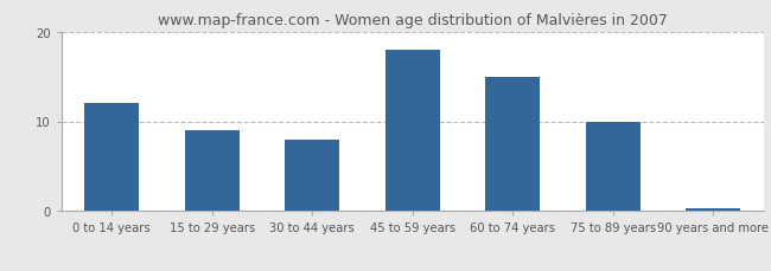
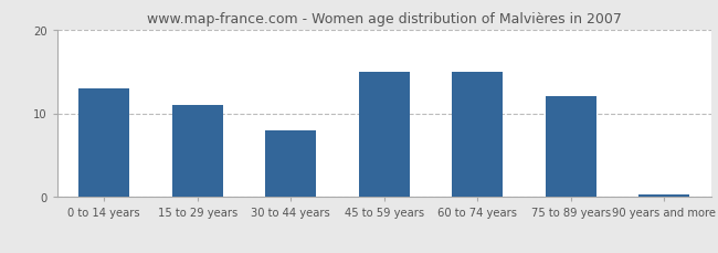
0 to 14 years: 12.0 -> 13.0
15 to 29 years: 9.0 -> 11.0
45 to 59 years: 18.0 -> 15.0
75 to 89 years: 10.0 -> 12.0
